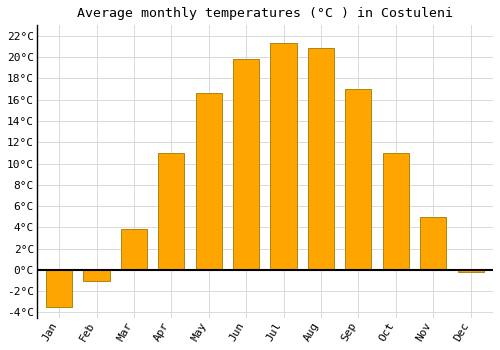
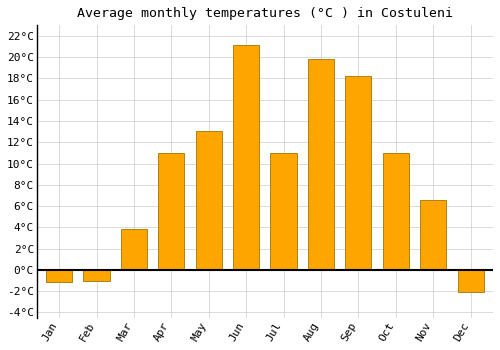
Jan: -3.5°C -> -1.1°C
May: 16.6°C -> 13.1°C
Jun: 19.8°C -> 21.1°C
Jul: 21.3°C -> 11.0°C
Aug: 20.9°C -> 19.8°C
Sep: 17.0°C -> 18.2°C
Nov: 5.0°C -> 6.6°C
Dec: -0.2°C -> -2.1°C
